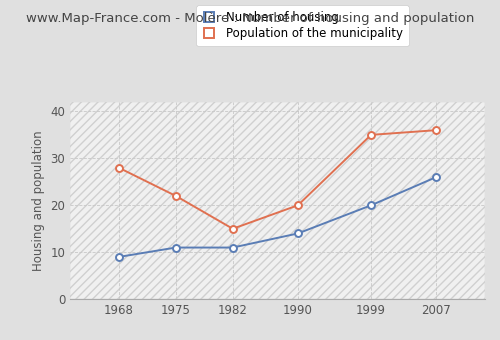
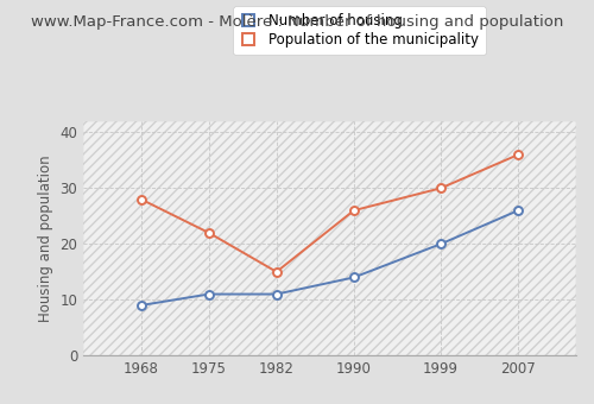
Population of the municipality/1990: 20 -> 26
Population of the municipality/1999: 35 -> 30
